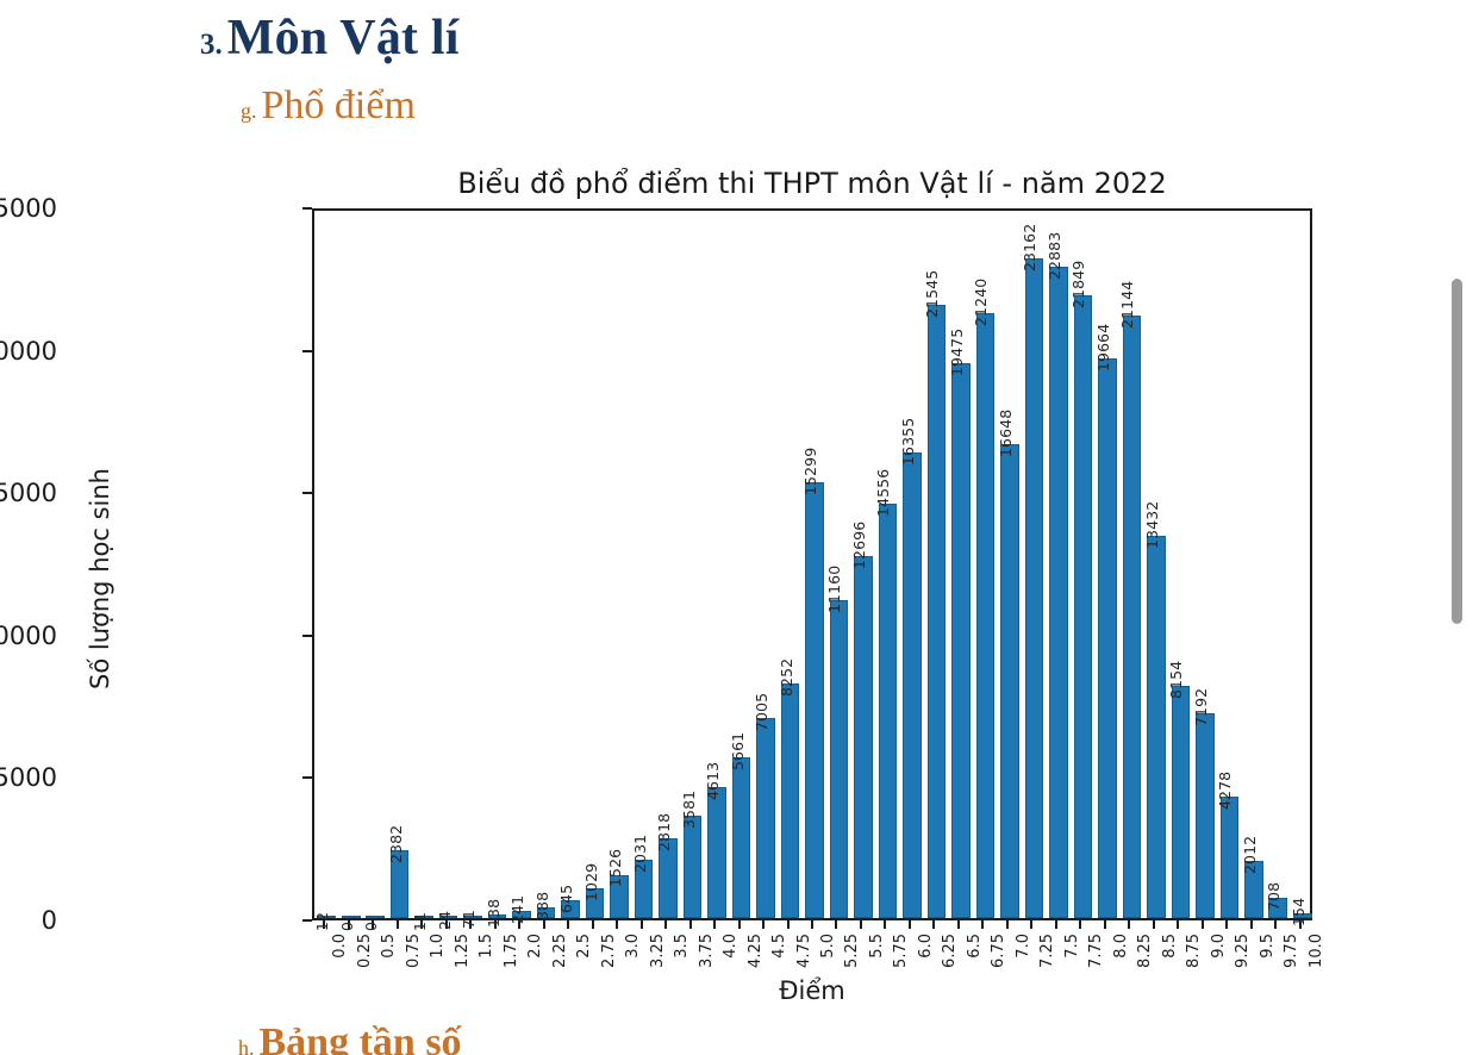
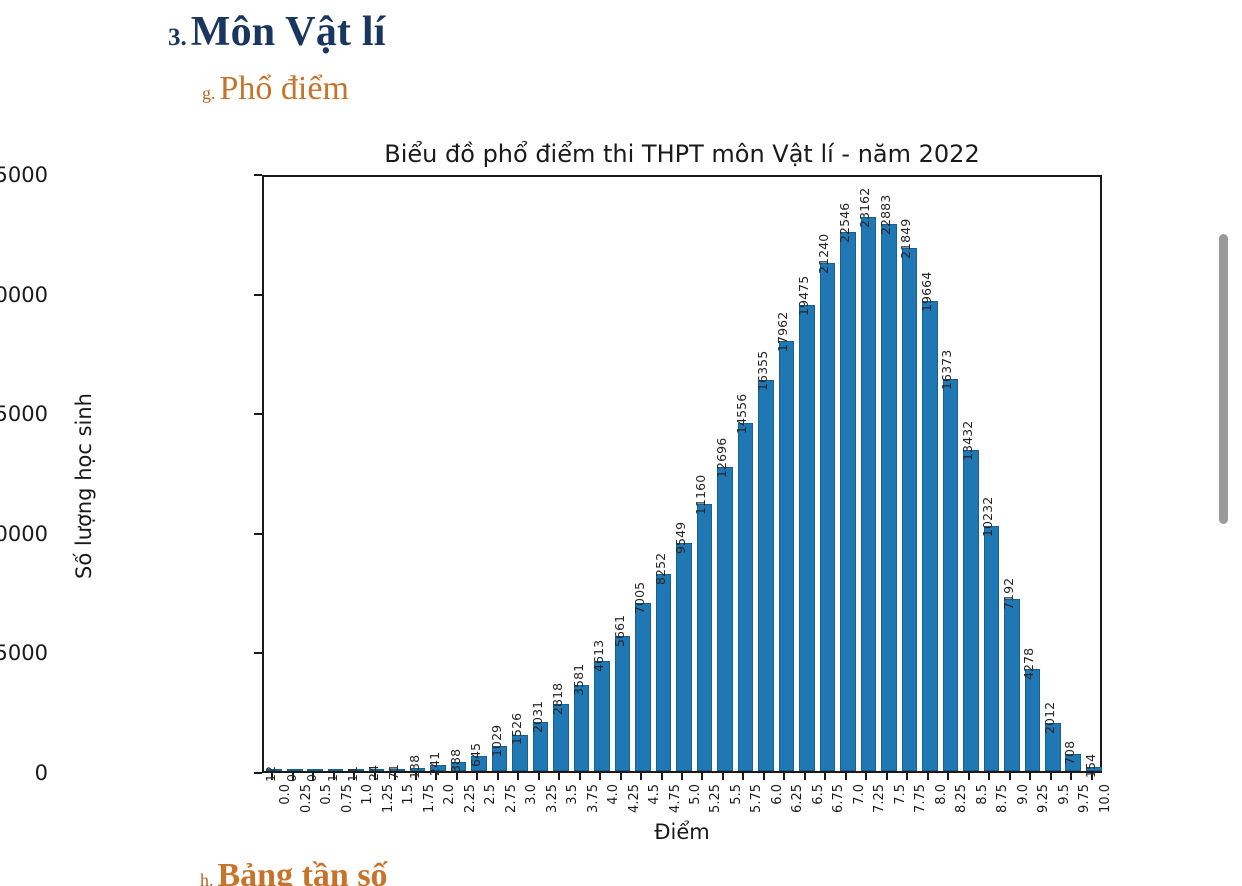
0.75: 2382 -> 1
5.0: 15299 -> 9549
6.25: 21545 -> 17962
7.0: 16648 -> 22546
8.25: 21144 -> 16373
8.75: 8154 -> 10232
